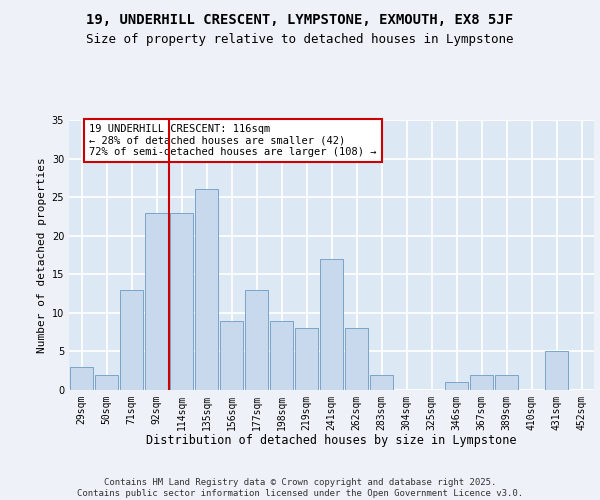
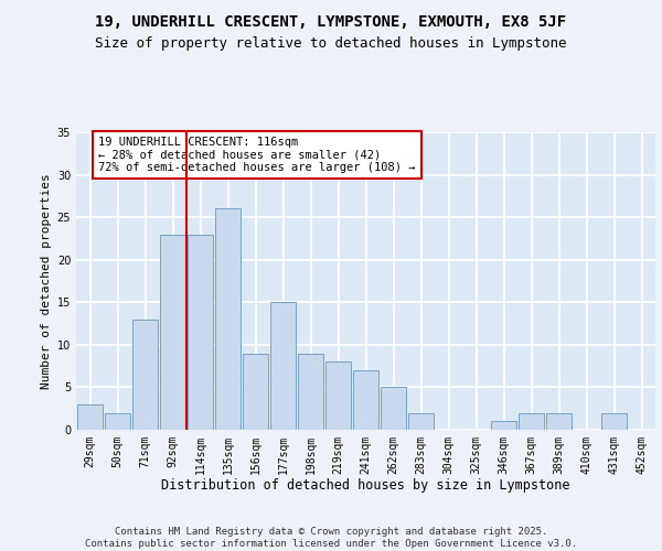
177sqm: 13 -> 15
241sqm: 17 -> 7
262sqm: 8 -> 5
431sqm: 5 -> 2
